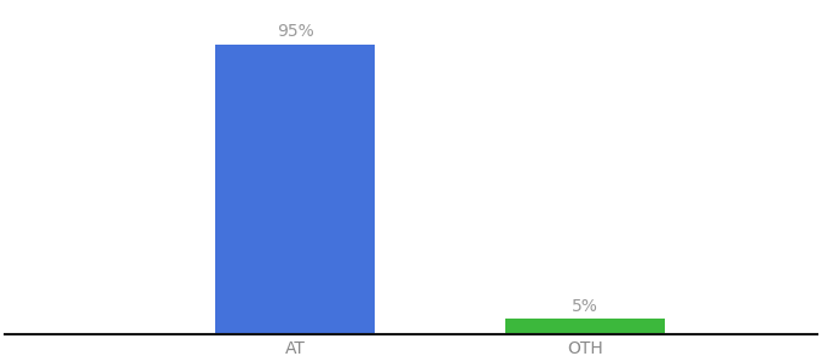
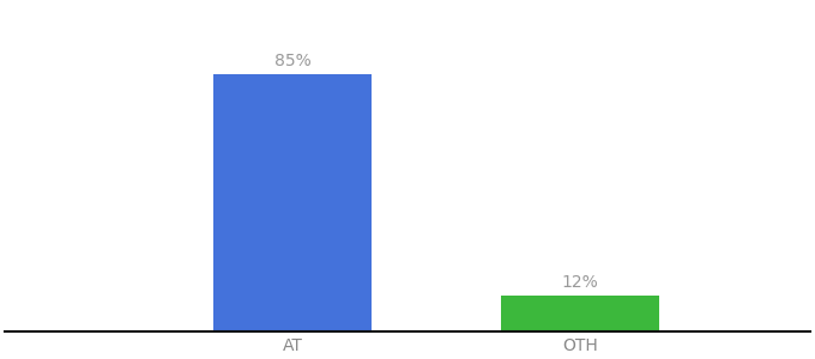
AT: 95% -> 85%
OTH: 5% -> 12%
